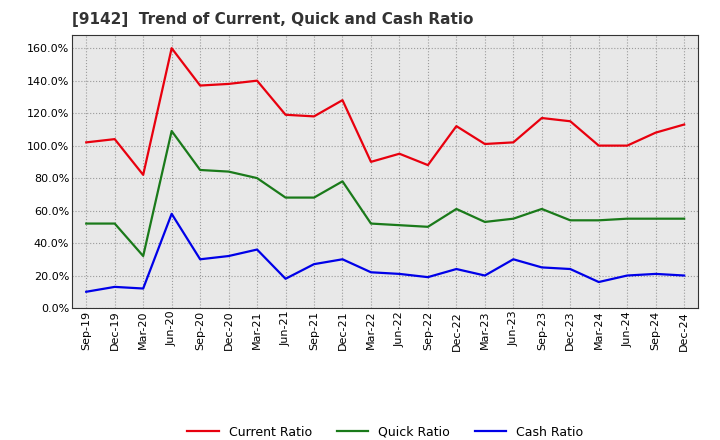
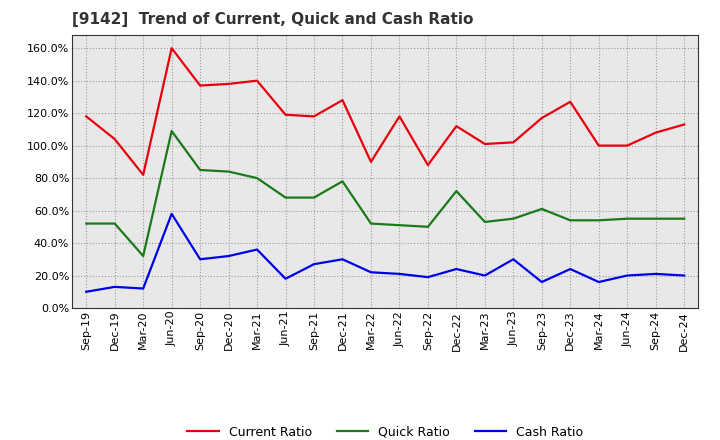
Current Ratio/Sep-19: 102% -> 118%
Current Ratio/Jun-22: 95% -> 118%
Quick Ratio/Dec-22: 61% -> 72%
Cash Ratio/Sep-23: 25% -> 16%
Current Ratio/Dec-23: 115% -> 127%
